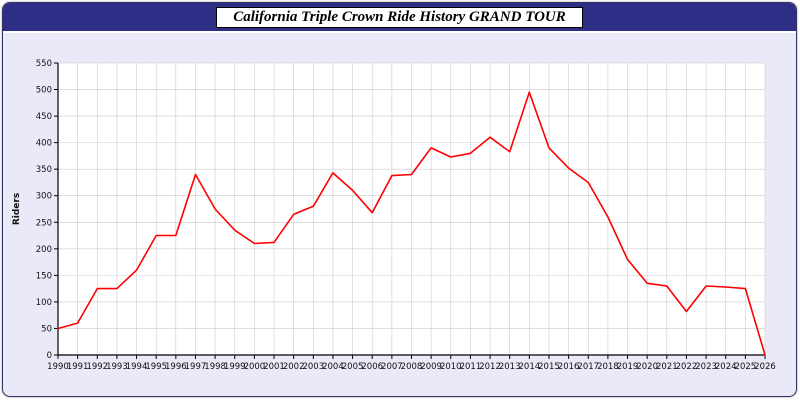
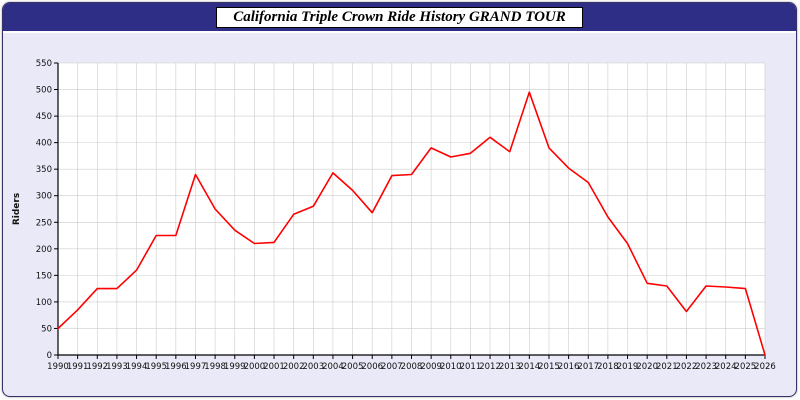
1991: 60 -> 80
2019: 180 -> 210
